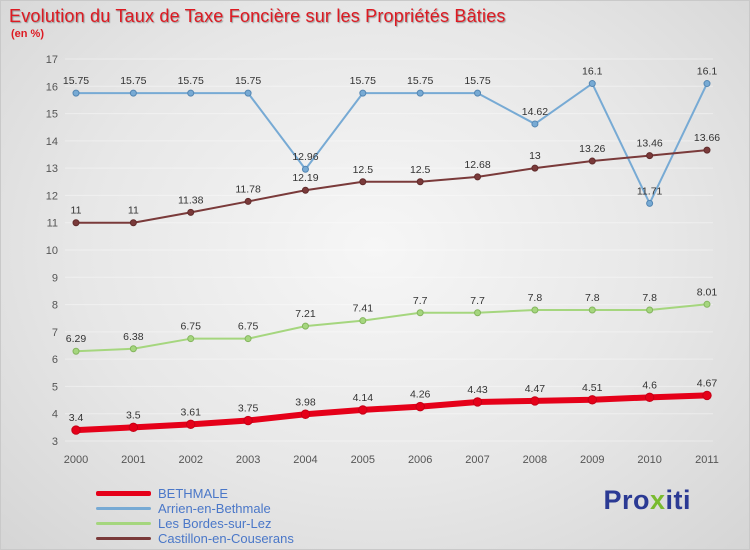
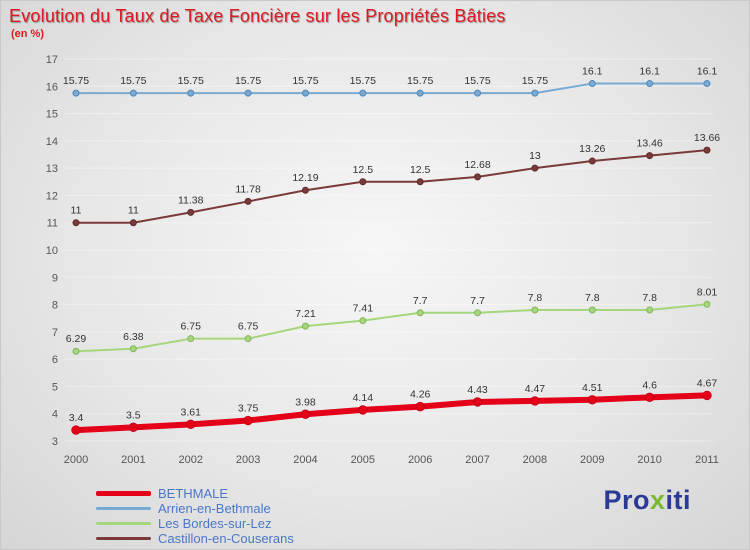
Arrien-en-Bethmale/2004: 12.96 -> 15.75
Arrien-en-Bethmale/2008: 14.62 -> 15.75
Arrien-en-Bethmale/2010: 11.71 -> 16.1
